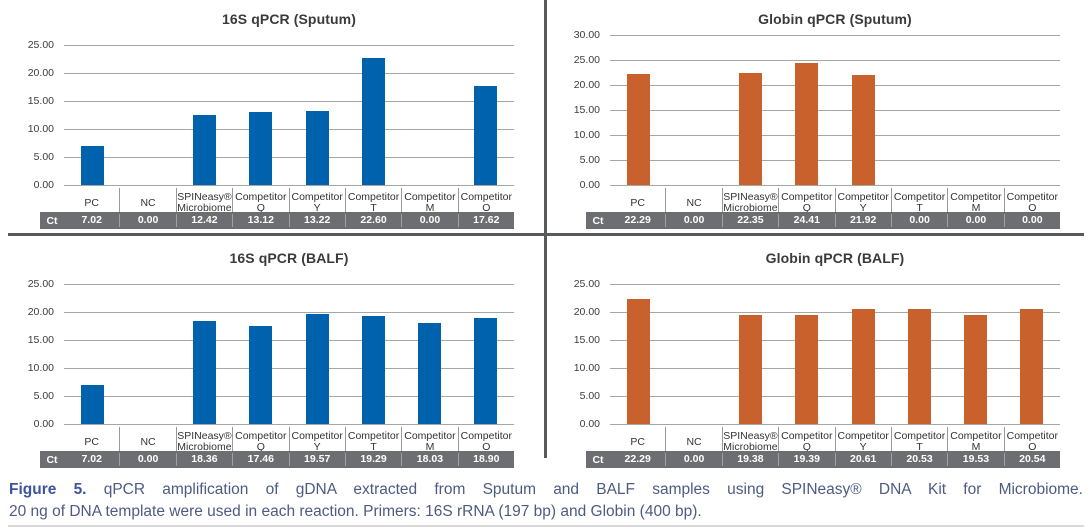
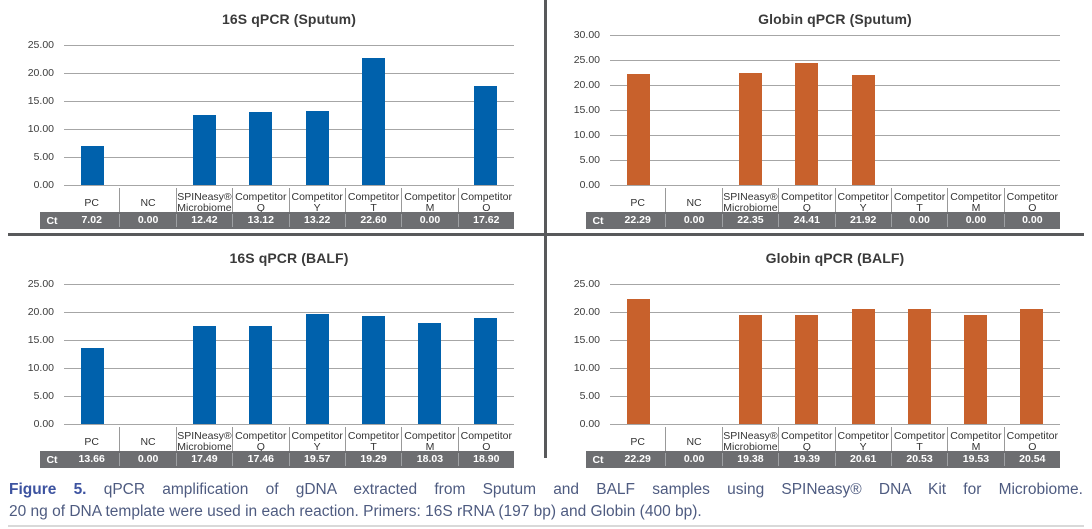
16S qPCR (BALF)/PC: 7.02 -> 13.66
16S qPCR (BALF)/SPINeasy® Microbiome: 18.36 -> 17.49
